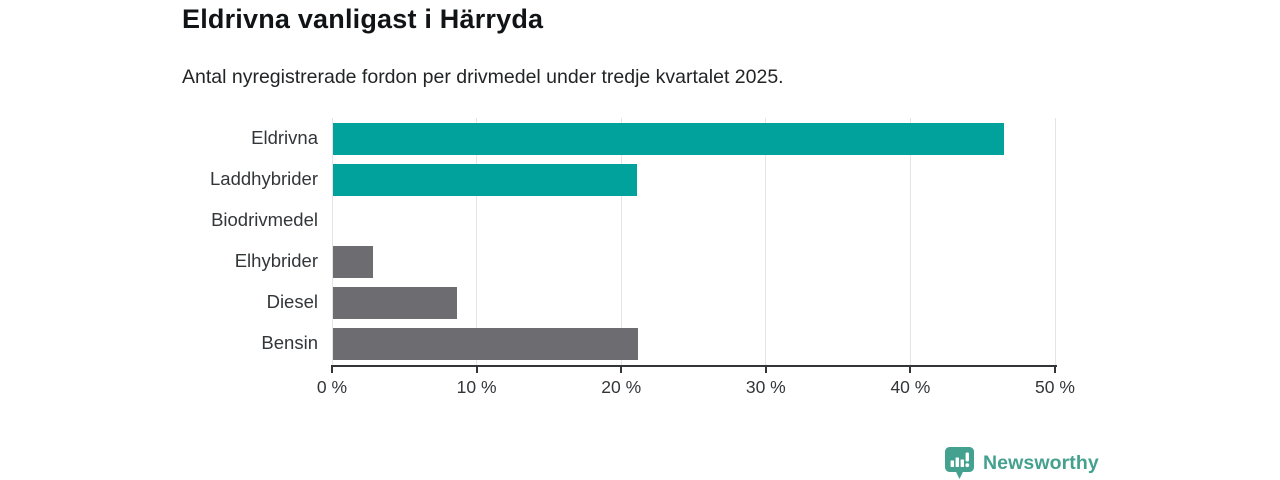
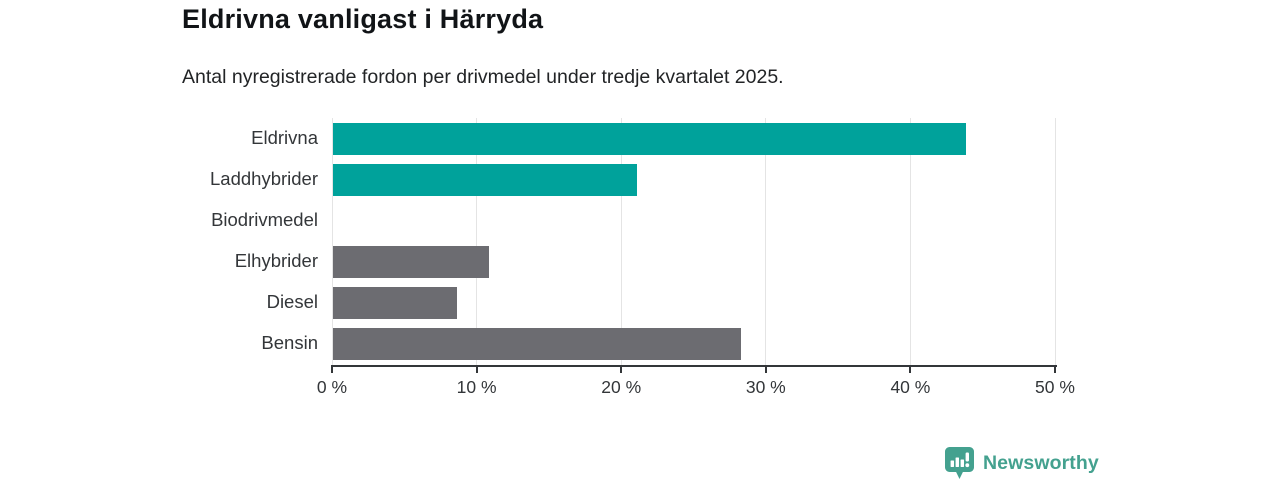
Eldrivna: 46.4% -> 43.8%
Elhybrider: 2.8% -> 10.8%
Bensin: 21.1% -> 28.2%
